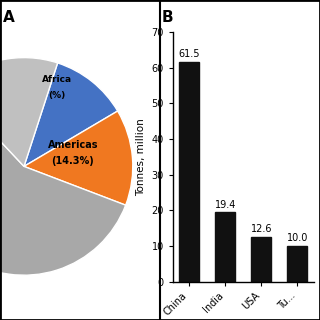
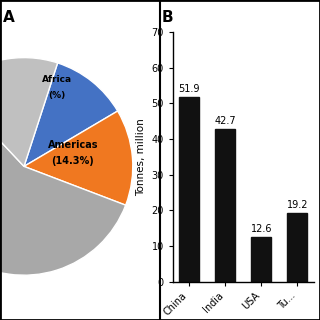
China: 61.5 -> 51.9
India: 19.4 -> 42.7
Tu...: 10.0 -> 19.2
